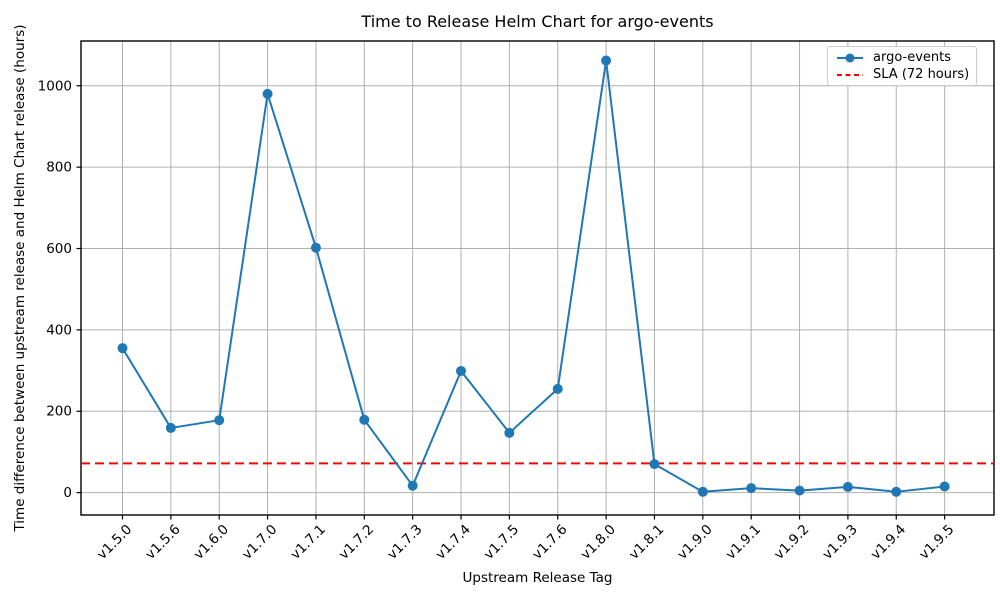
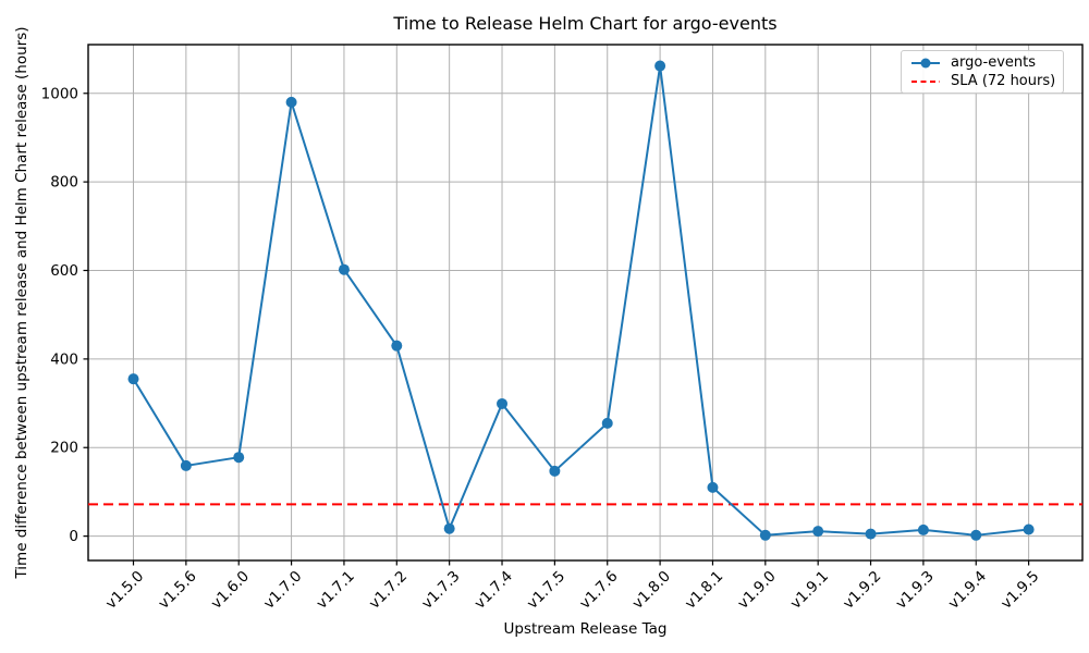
v1.7.2: 180 -> 430
v1.8.1: 70 -> 110
